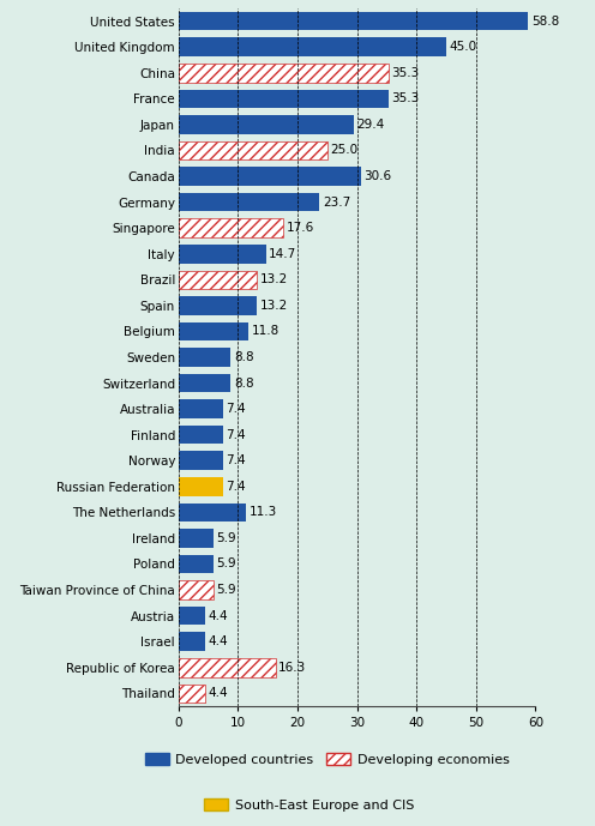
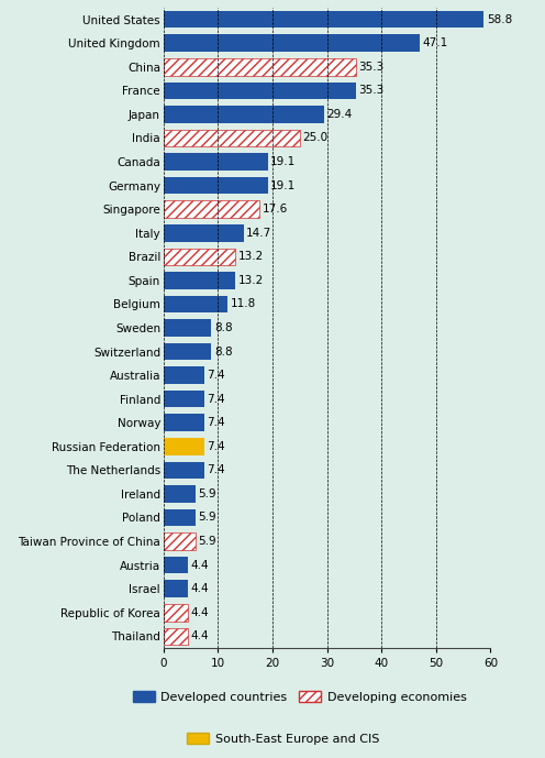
United Kingdom: 45.0 -> 47.1
Canada: 30.6 -> 19.1
Germany: 23.7 -> 19.1
The Netherlands: 11.3 -> 7.4
Republic of Korea: 16.3 -> 4.4
